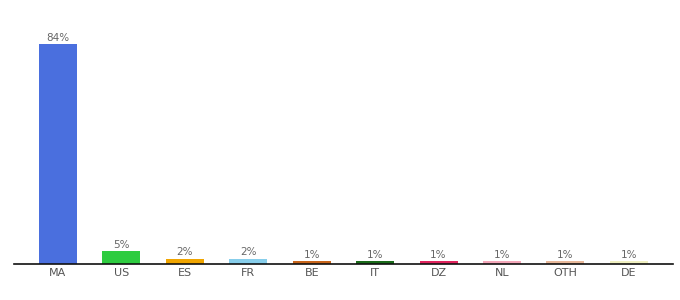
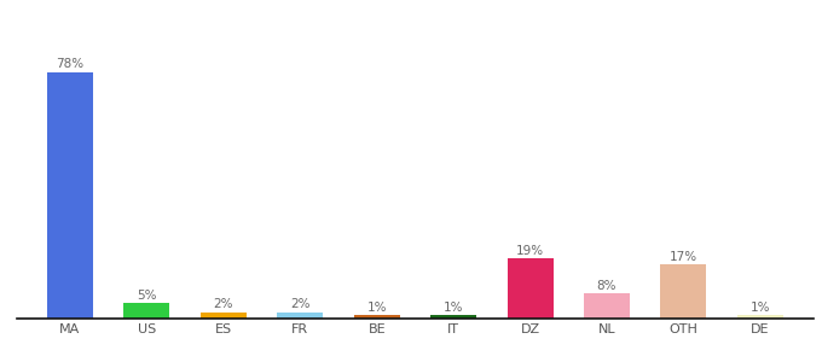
MA: 84% -> 78%
DZ: 1% -> 19%
NL: 1% -> 8%
OTH: 1% -> 17%
